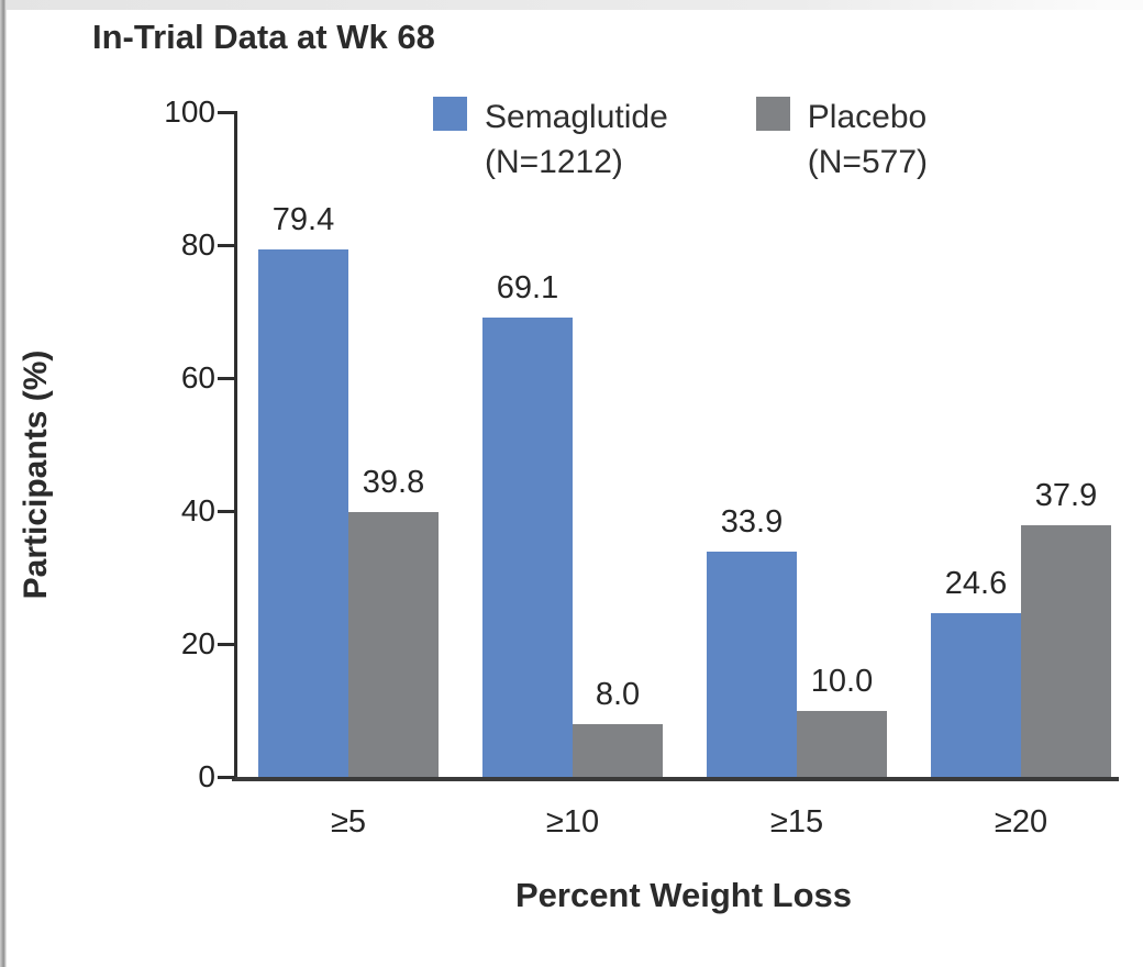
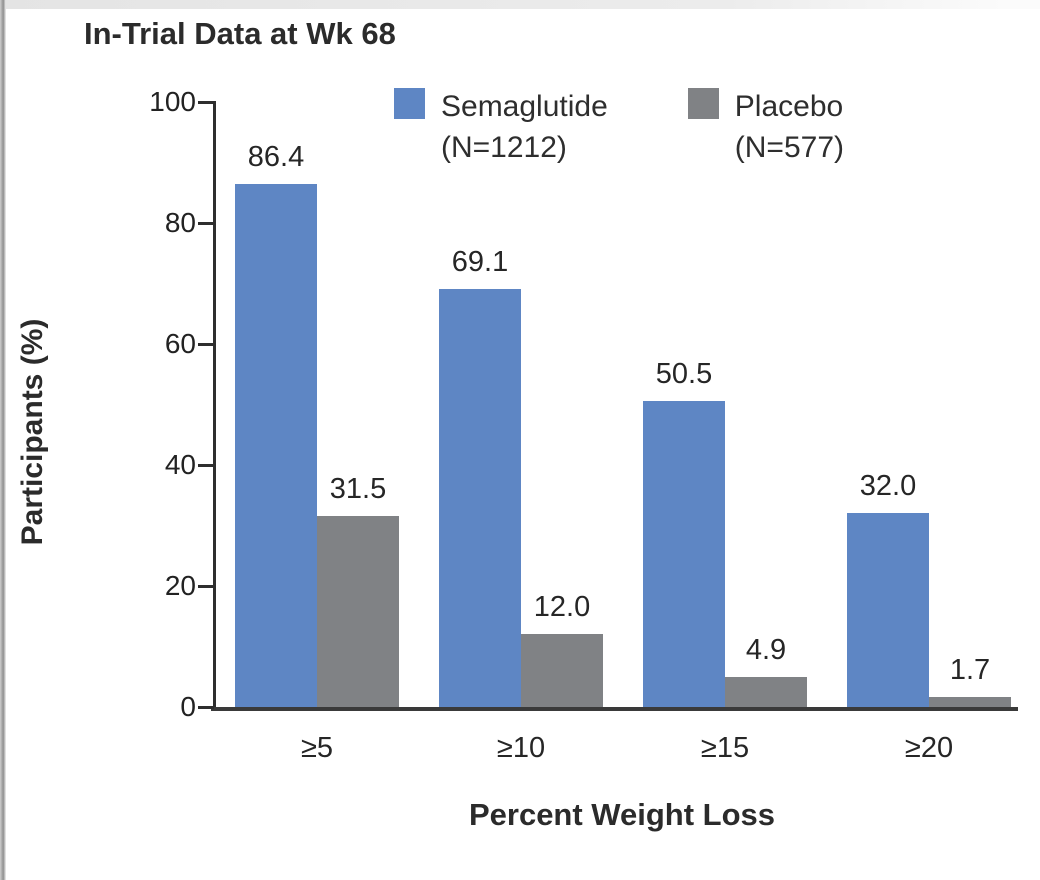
Semaglutide/≥5: 79.4 -> 86.4
Placebo/≥5: 39.8 -> 31.5
Placebo/≥10: 8.0 -> 12.0
Semaglutide/≥15: 33.9 -> 50.5
Placebo/≥15: 10.0 -> 4.9
Semaglutide/≥20: 24.6 -> 32.0
Placebo/≥20: 37.9 -> 1.7
